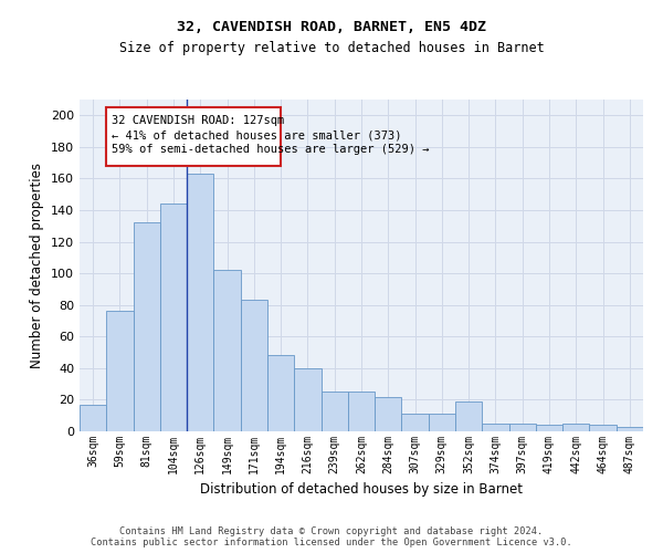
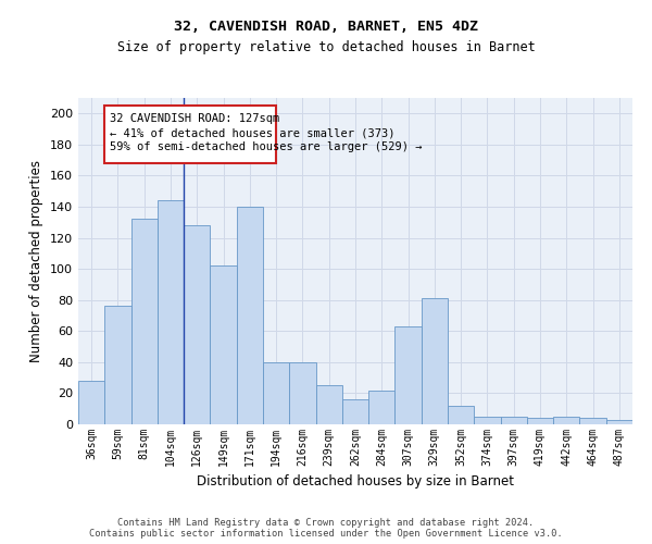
36sqm: 17 -> 28
126sqm: 163 -> 128
171sqm: 83 -> 140
194sqm: 48 -> 40
262sqm: 25 -> 16
307sqm: 11 -> 63
329sqm: 11 -> 81
352sqm: 19 -> 12
